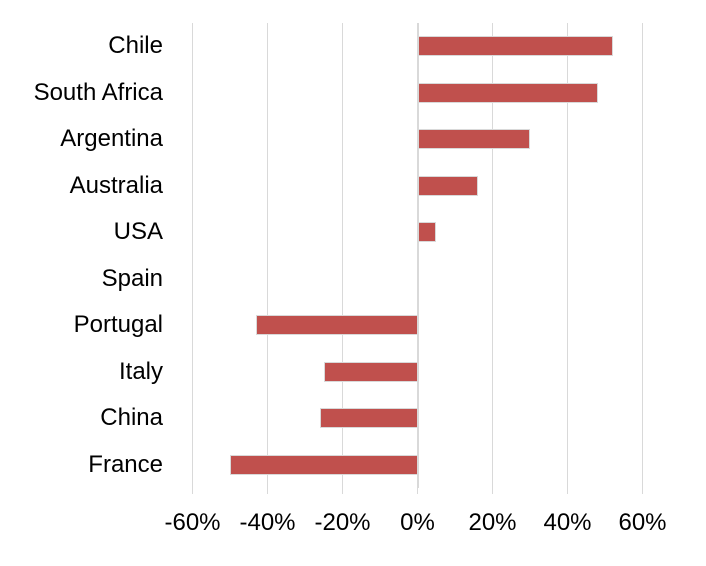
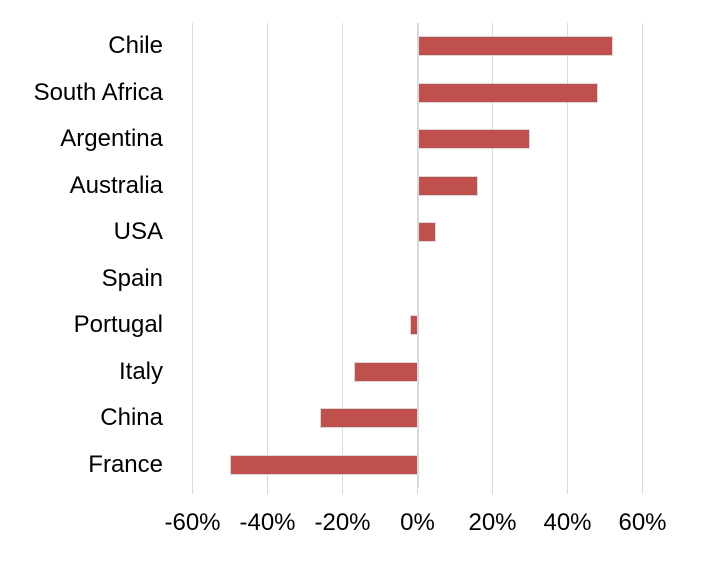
Portugal: -43% -> -2%
Italy: -25% -> -17%
